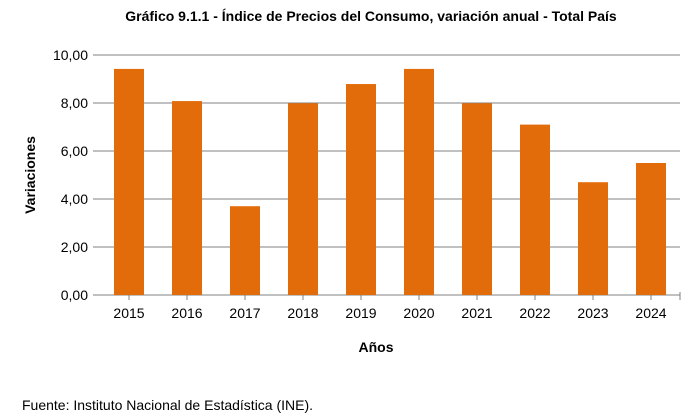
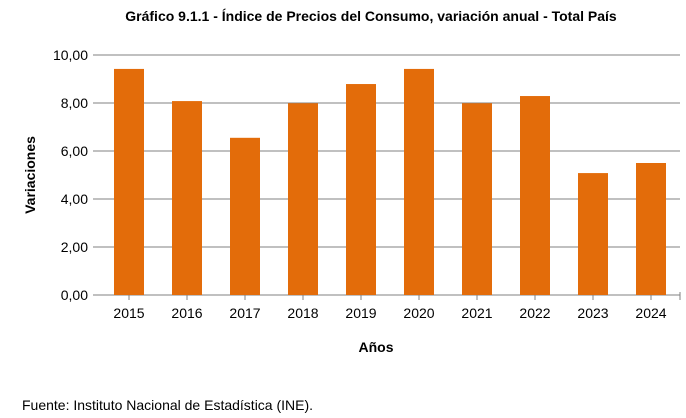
2017: 3,7 -> 6,5
2022: 7,1 -> 8,3
2023: 4,7 -> 5,1
